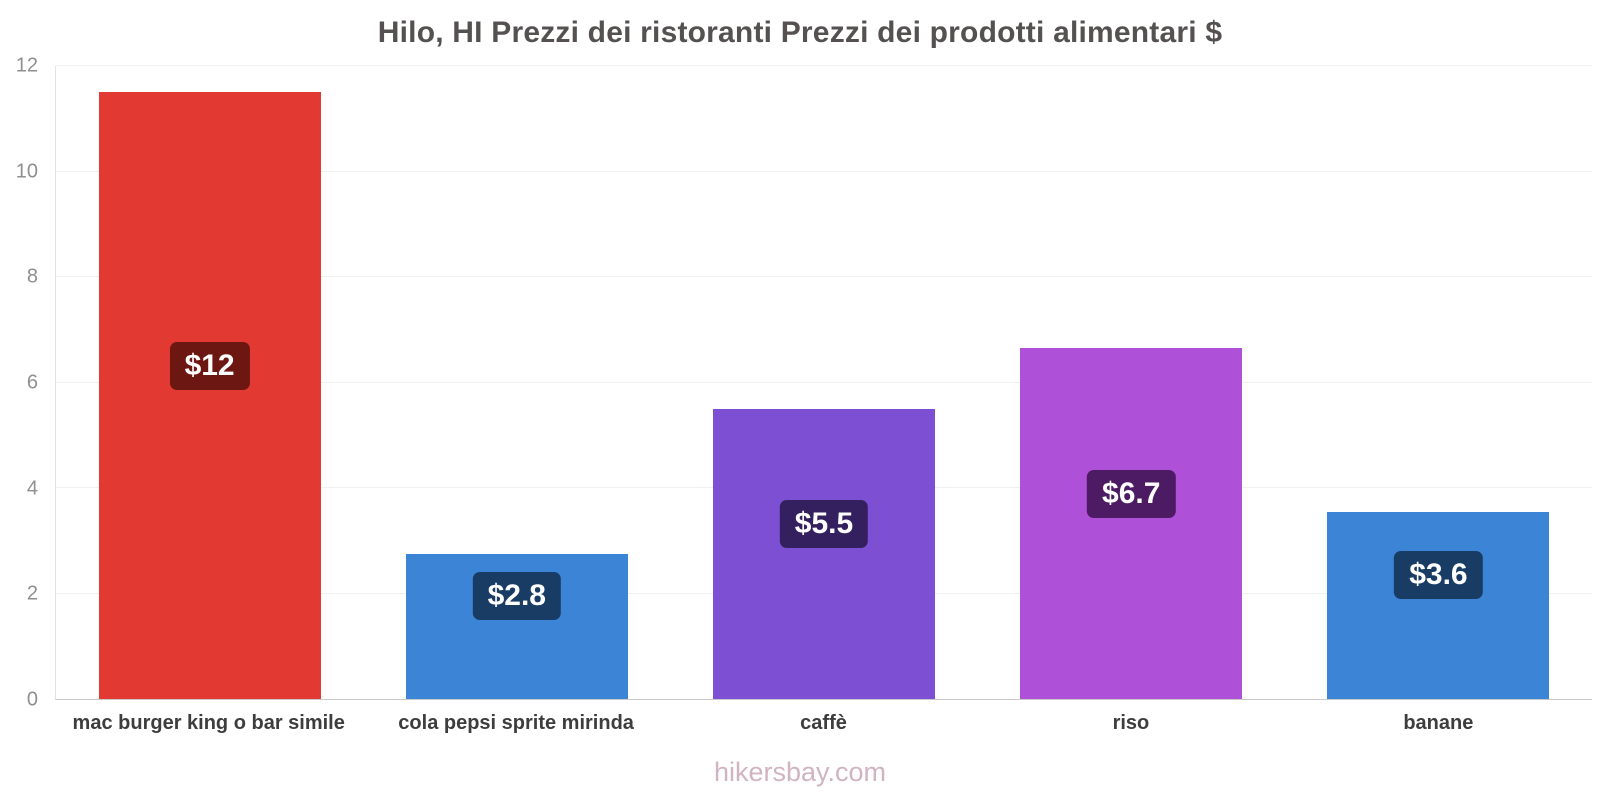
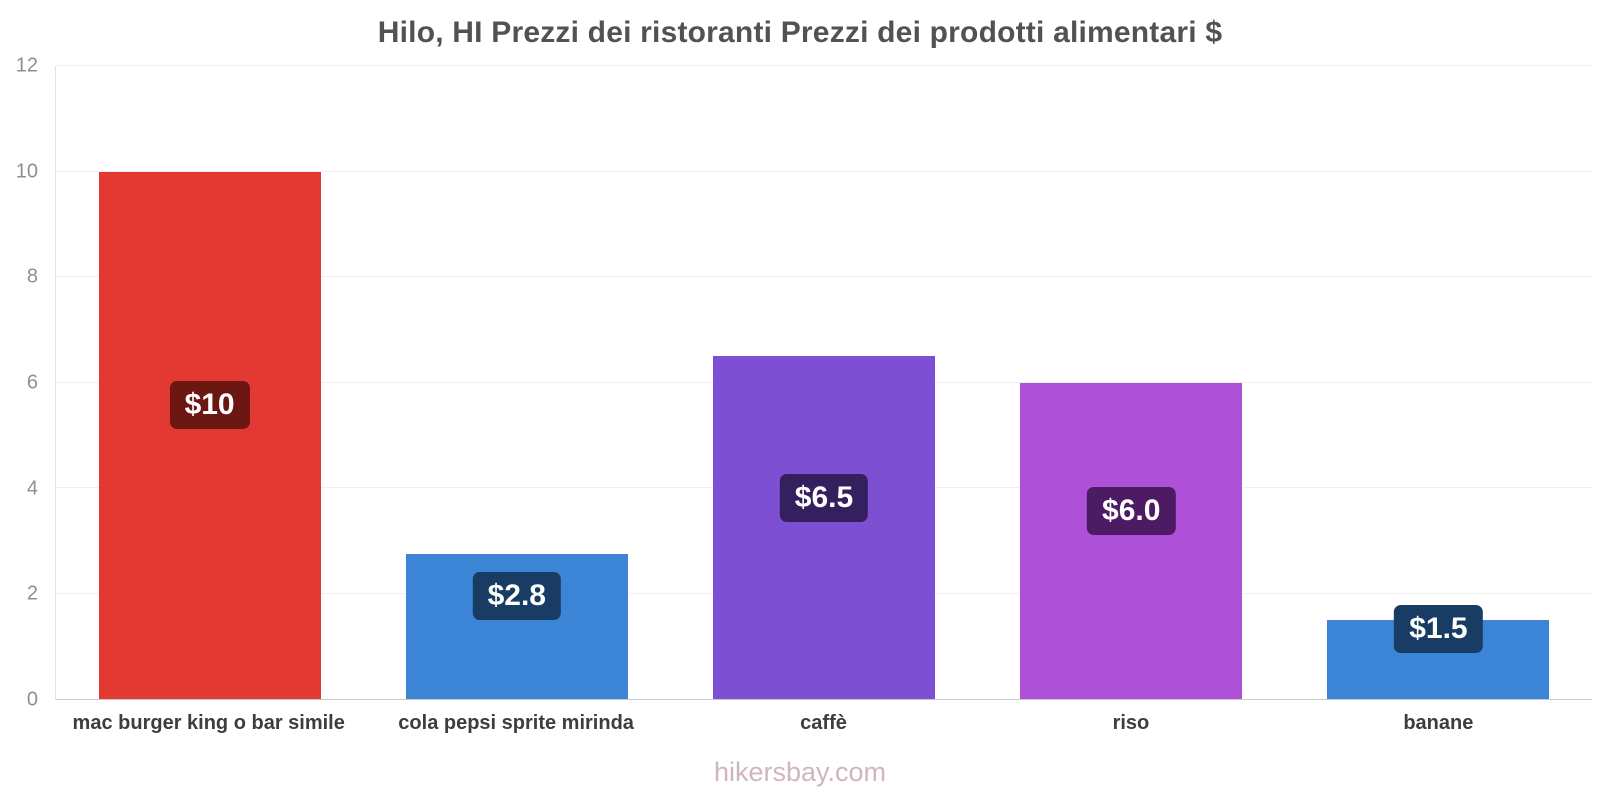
mac burger king o bar simile: $12 -> $10
caffè: $5.5 -> $6.5
riso: $6.7 -> $6.0
banane: $3.6 -> $1.5
